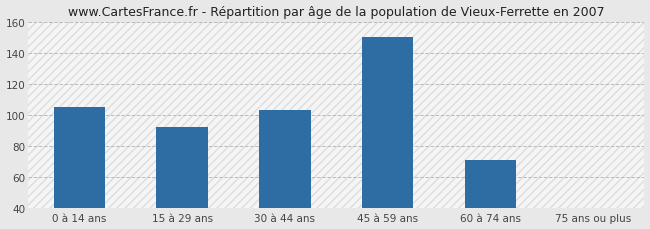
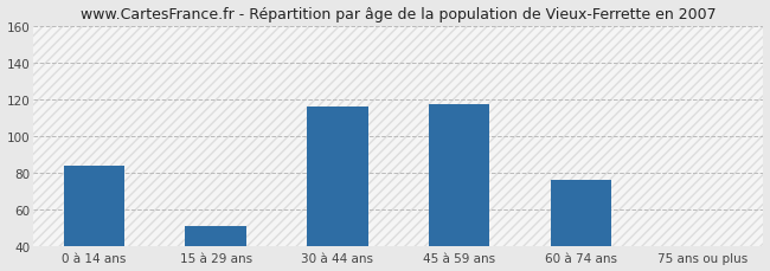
0 à 14 ans: 105 -> 84
15 à 29 ans: 92 -> 51
30 à 44 ans: 103 -> 116
45 à 59 ans: 150 -> 117
60 à 74 ans: 71 -> 76
